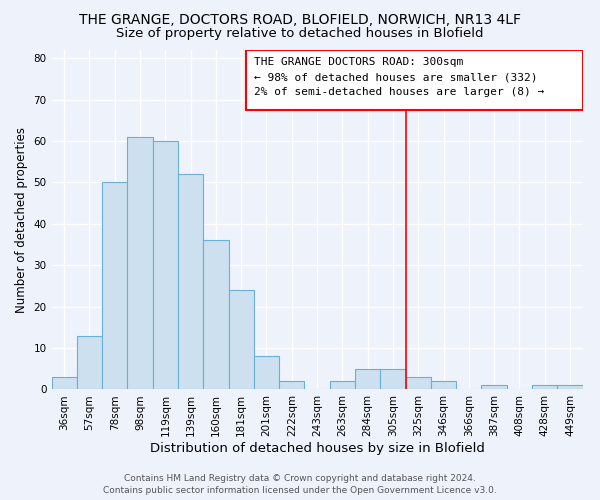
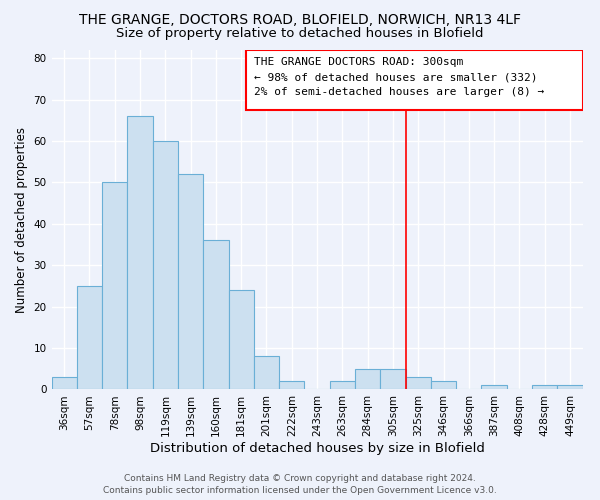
57sqm: 13 -> 25
98sqm: 61 -> 66
